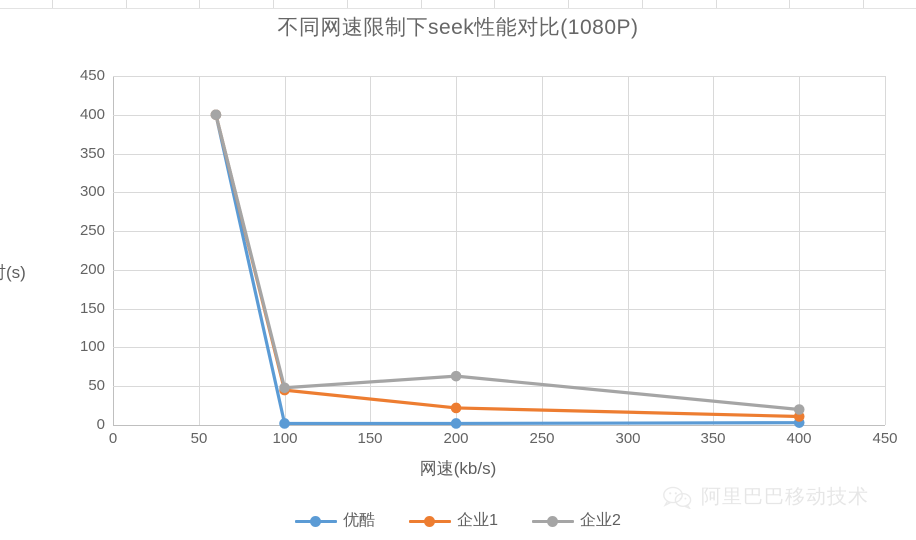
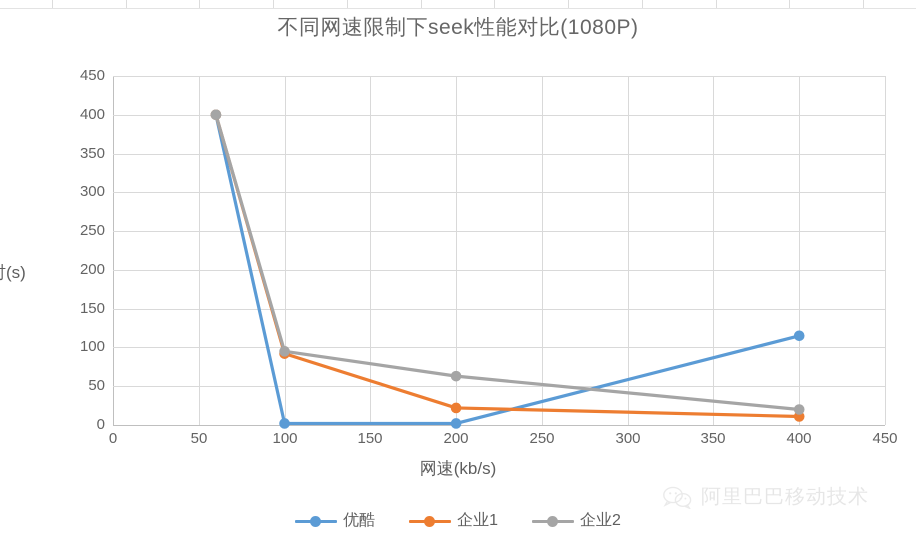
企业1/100: 45 -> 92
企业2/100: 48 -> 95
优酷/400: 3 -> 115
